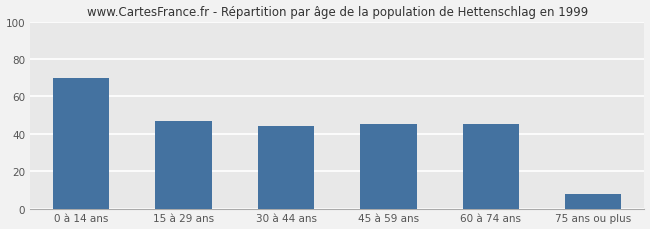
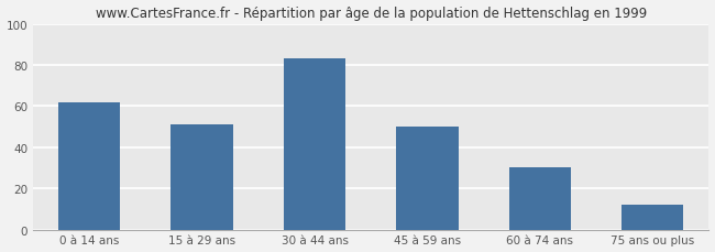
0 à 14 ans: 70 -> 62
15 à 29 ans: 47 -> 51
30 à 44 ans: 44 -> 83
45 à 59 ans: 45 -> 50
60 à 74 ans: 45 -> 30
75 ans ou plus: 8 -> 12
